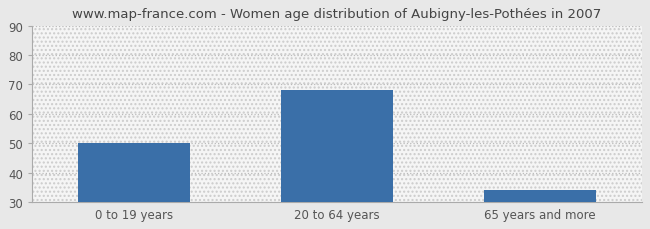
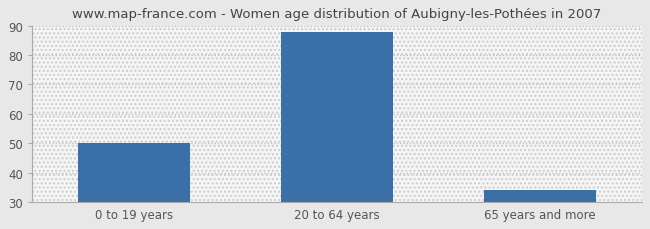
20 to 64 years: 68 -> 88
